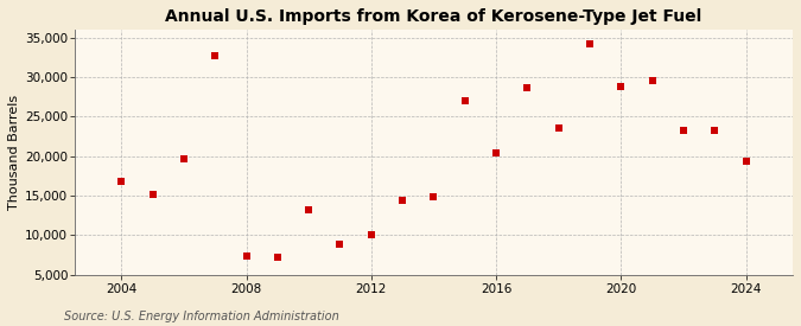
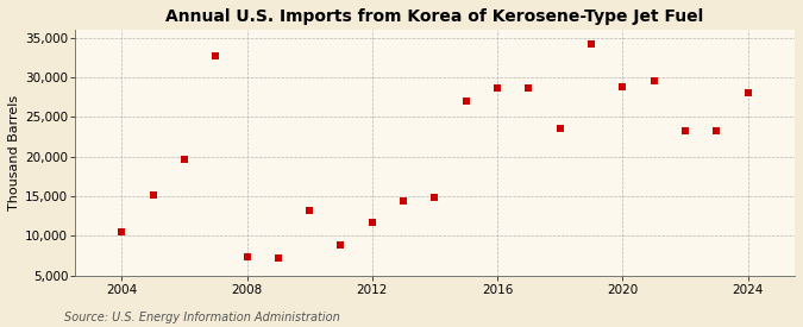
2004: 16,800 -> 10,500
2012: 10,000 -> 11,700
2016: 20,400 -> 28,600
2024: 19,400 -> 28,000
